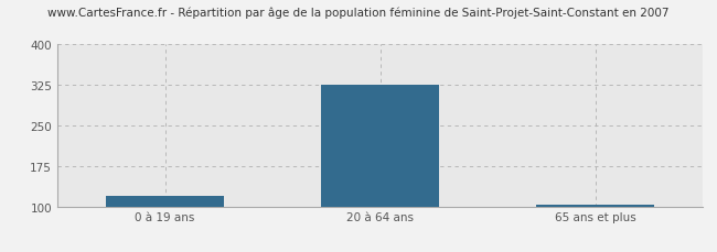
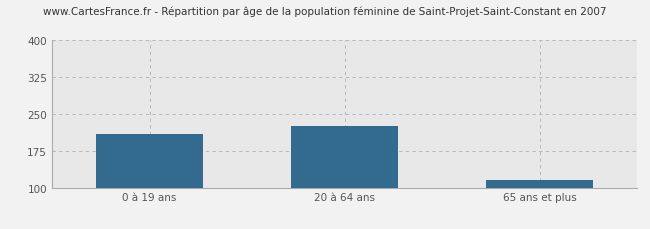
0 à 19 ans: 120 -> 210
20 à 64 ans: 326 -> 225
65 ans et plus: 103 -> 115
